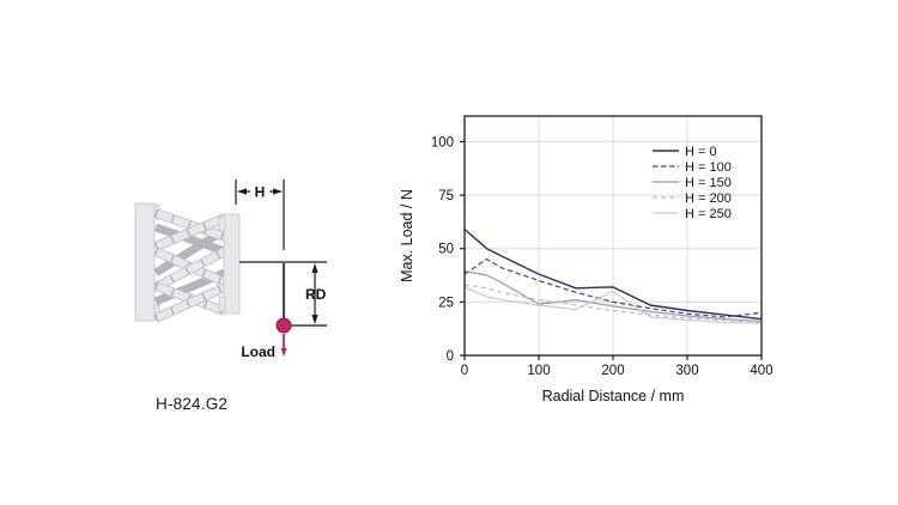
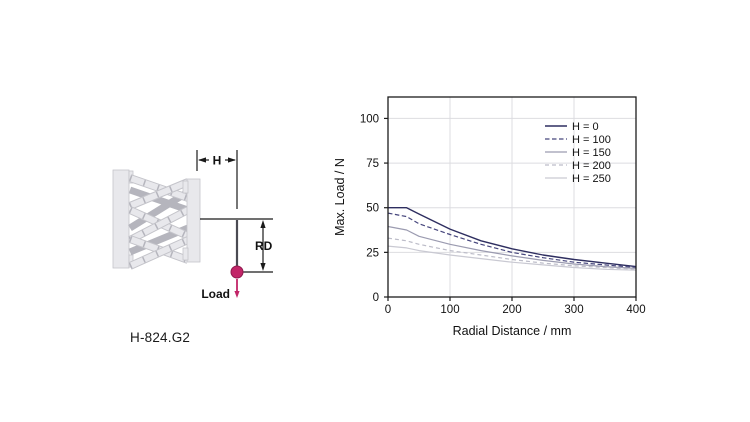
H = 0/0: 59 -> 50
H = 100/0: 38 -> 47
H = 250/0: 32 -> 28
H = 150/100: 24 -> 30
H = 0/200: 32 -> 27
H = 250/200: 30 -> 20
H = 100/400: 20 -> 16
